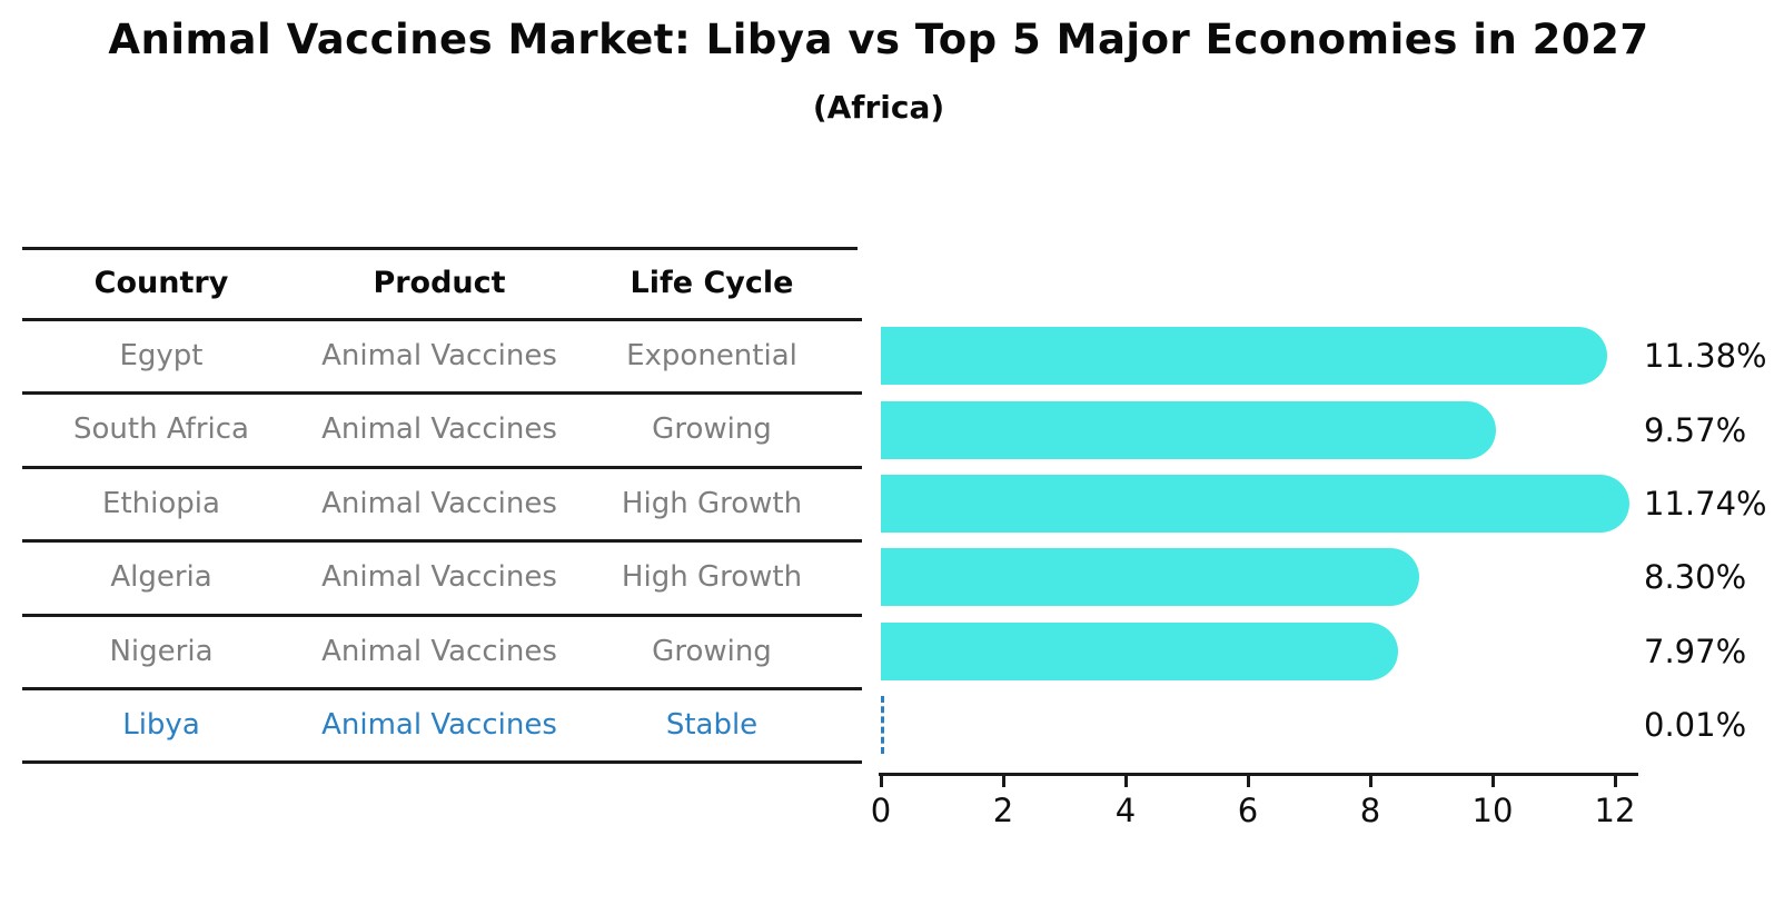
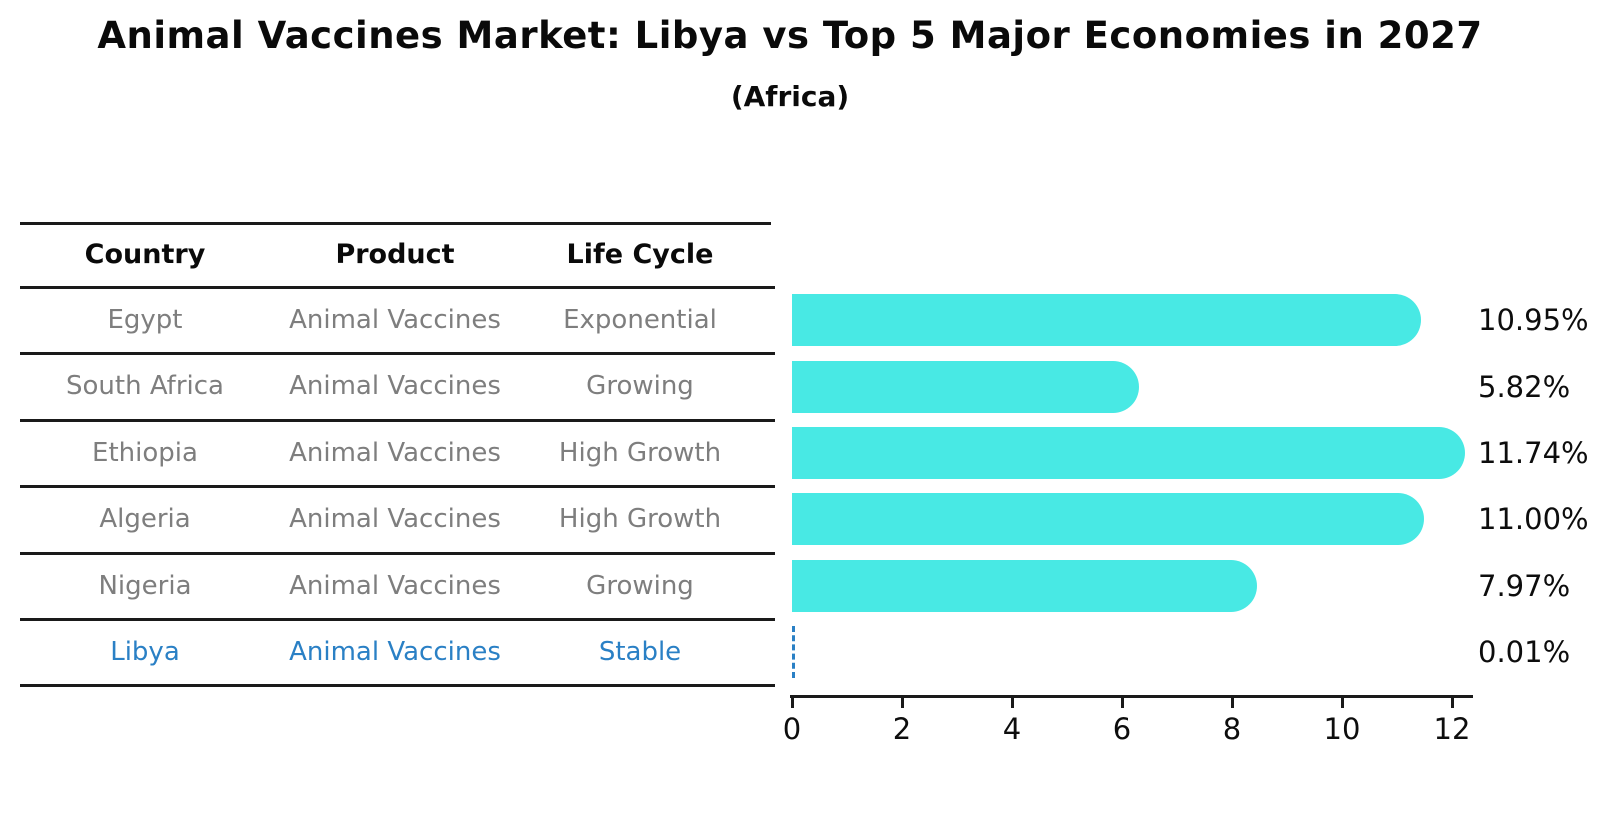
Egypt: 11.38% -> 10.95%
South Africa: 9.57% -> 5.82%
Algeria: 8.30% -> 11.00%
